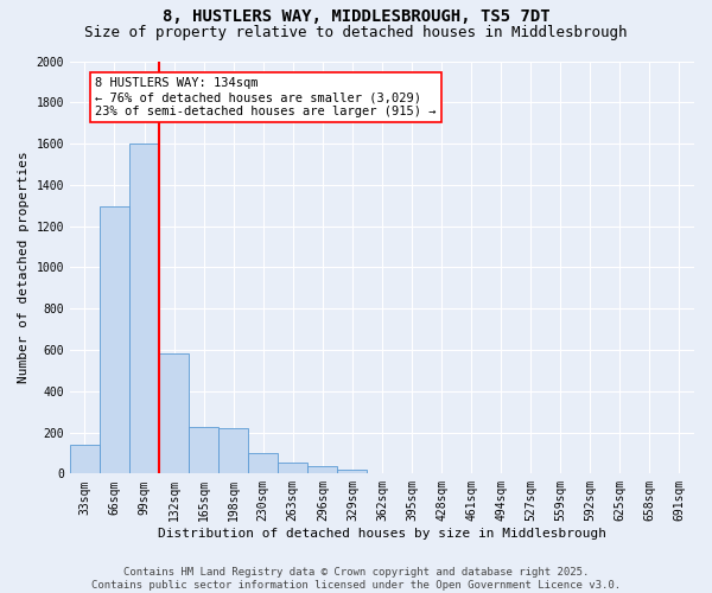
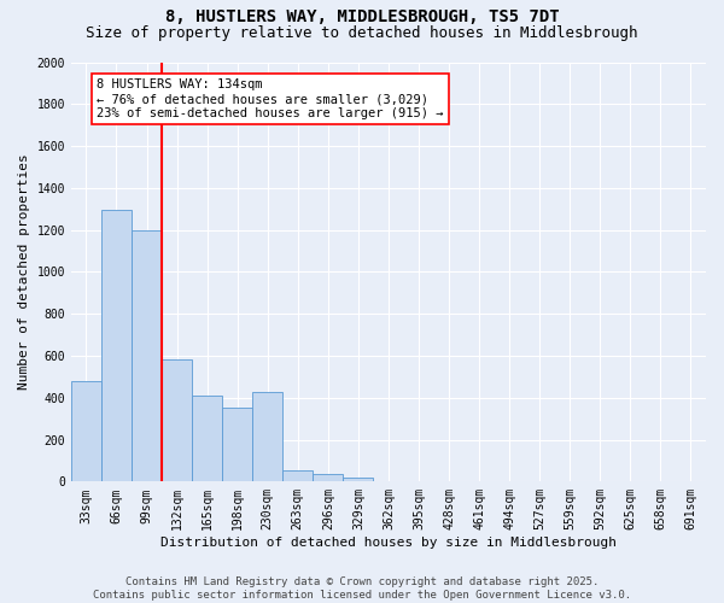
33sqm: 140 -> 480
99sqm: 1600 -> 1200
165sqm: 220 -> 410
198sqm: 220 -> 350
230sqm: 100 -> 430
